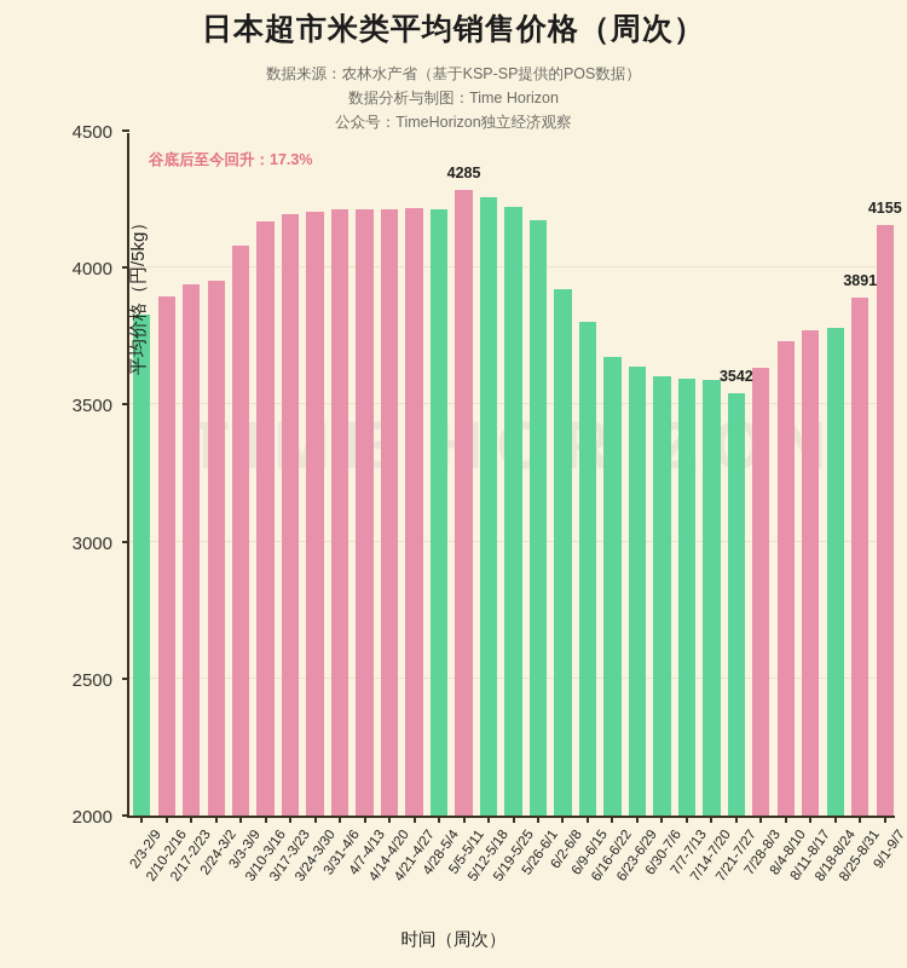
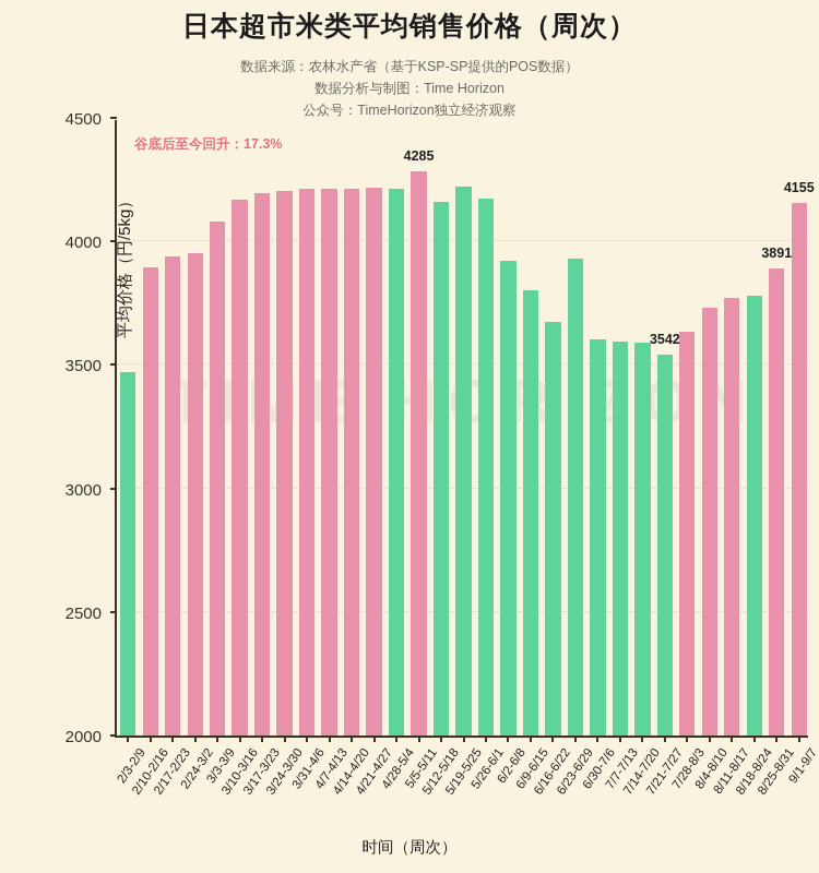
2/3-2/9: 3830 -> 3470
5/12-5/18: 4260 -> 4160
6/23-6/29: 3640 -> 3930
